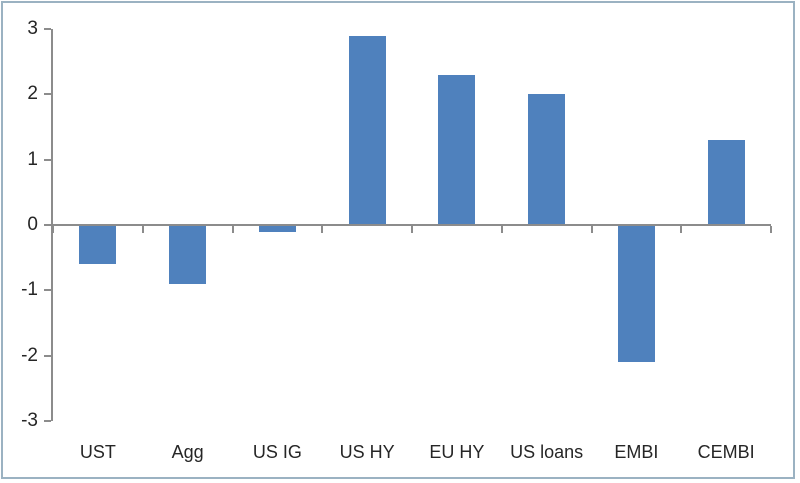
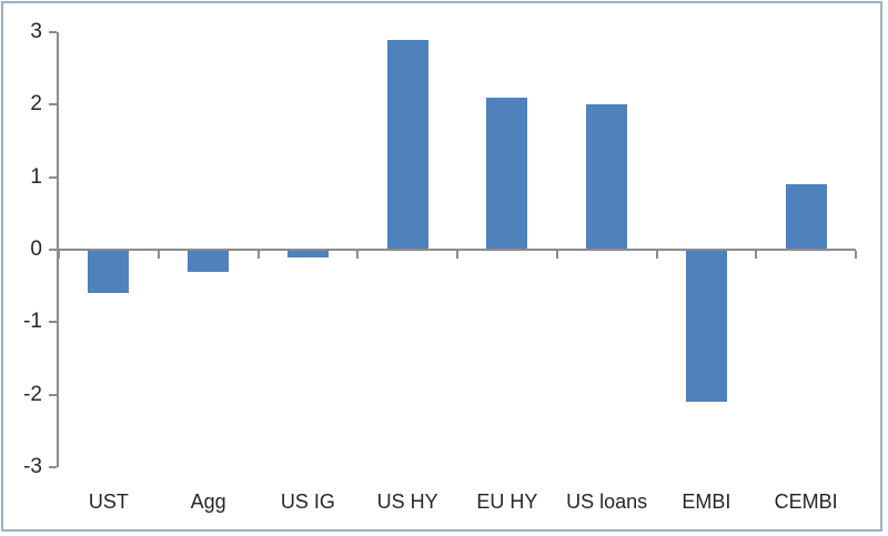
Agg: -0.9 -> -0.3
EU HY: 2.3 -> 2.1
CEMBI: 1.3 -> 0.9
